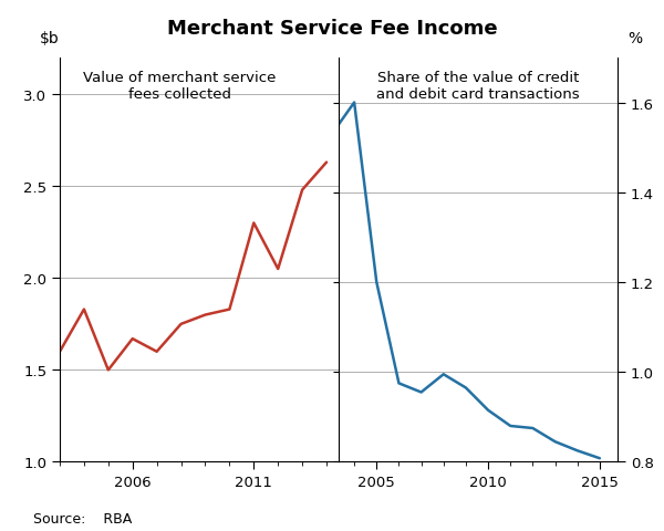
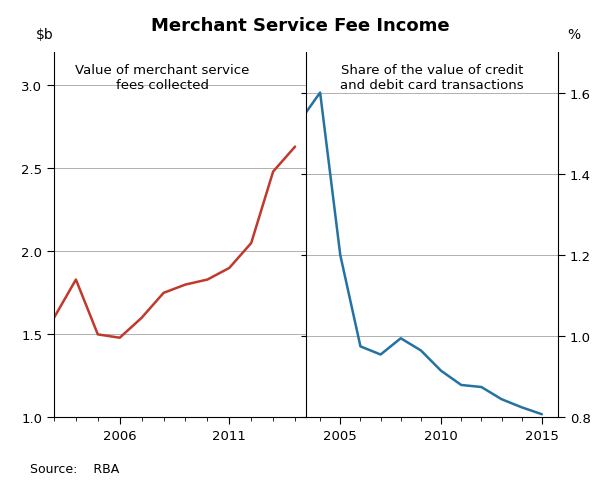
2006: 1.67 -> 1.48
2011: 2.30 -> 1.90
